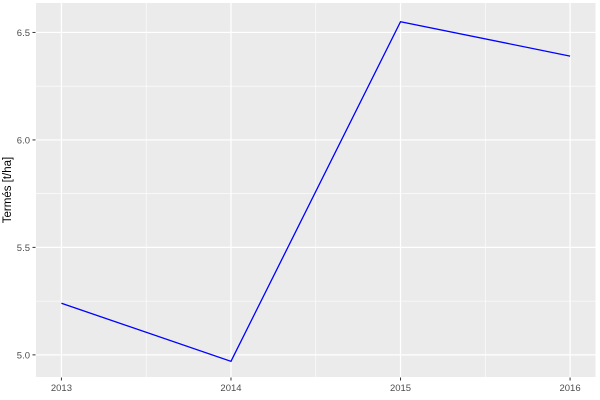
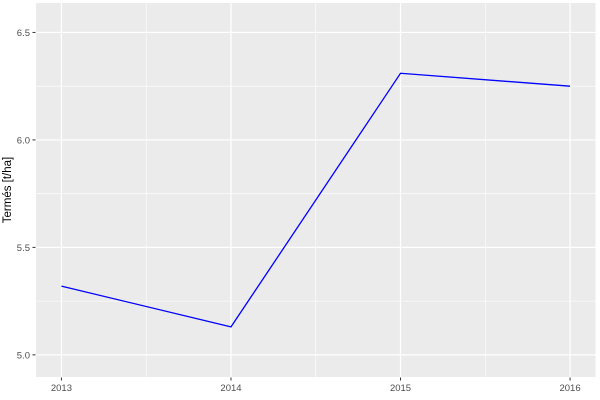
2013: 5.24 -> 5.32
2014: 4.97 -> 5.13
2015: 6.55 -> 6.31
2016: 6.39 -> 6.25
